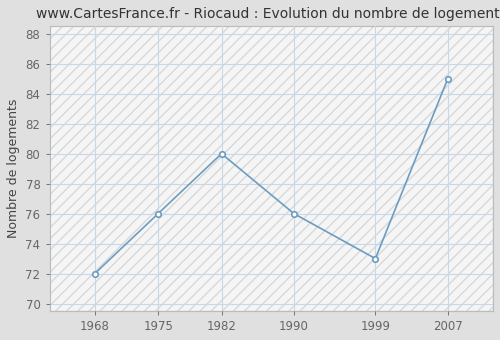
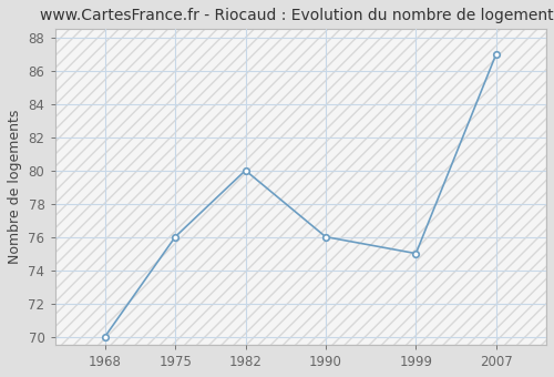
1968: 72 -> 70
1999: 73 -> 75
2007: 85 -> 87
